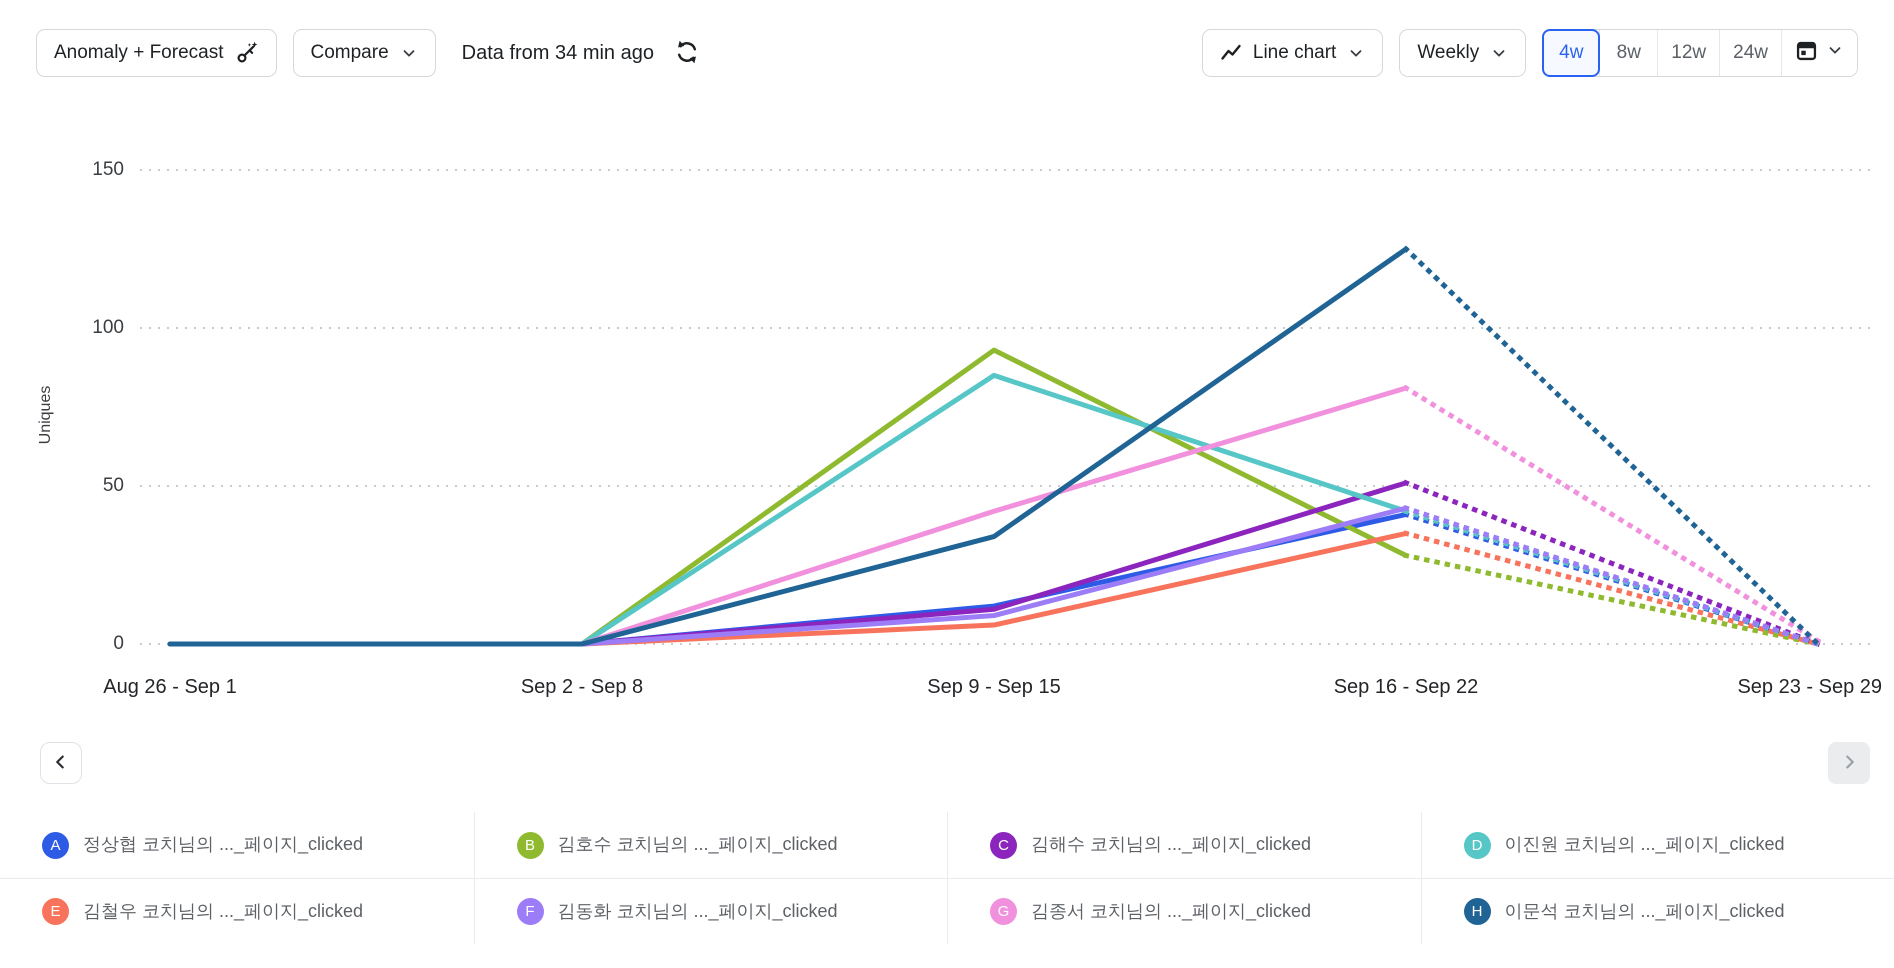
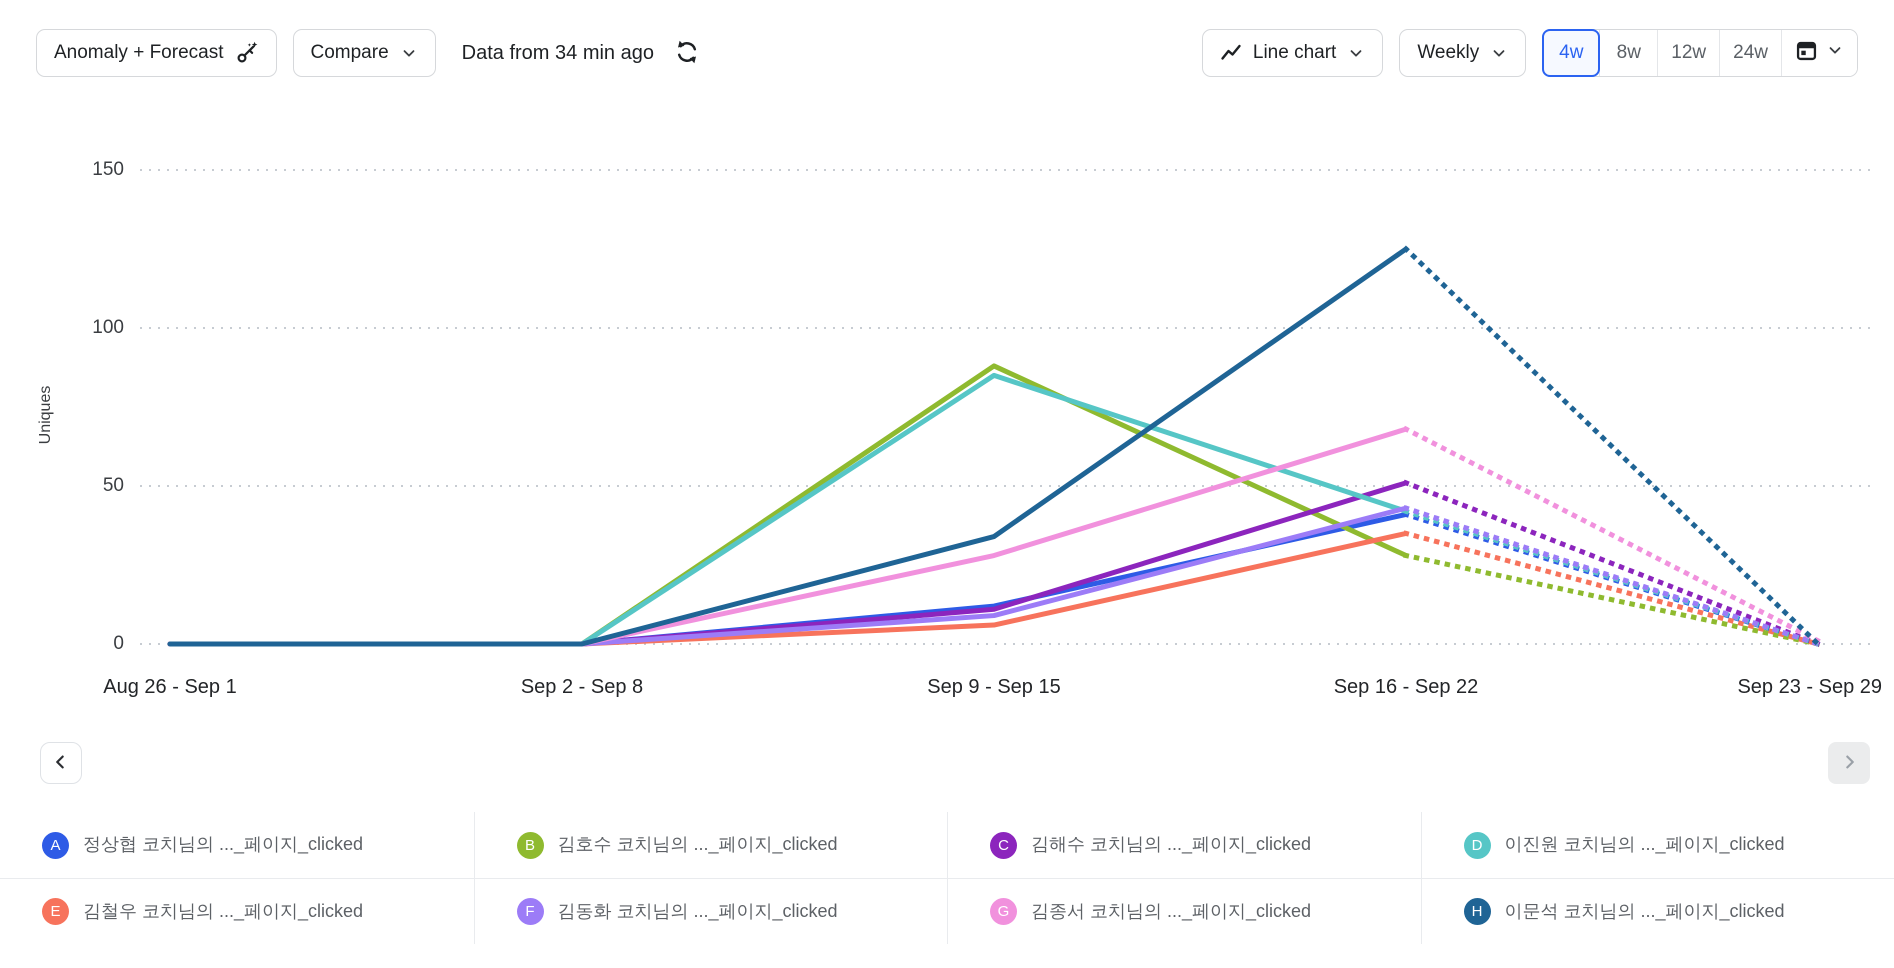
김호수 코치님의 ..._페이지_clicked/Sep 9 - Sep 15: 93 -> 88
김종서 코치님의 ..._페이지_clicked/Sep 9 - Sep 15: 42 -> 28
김종서 코치님의 ..._페이지_clicked/Sep 16 - Sep 22: 81 -> 68
